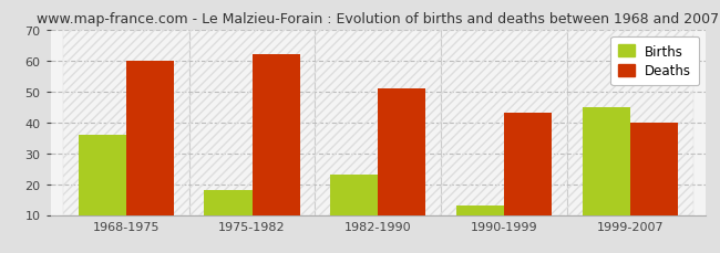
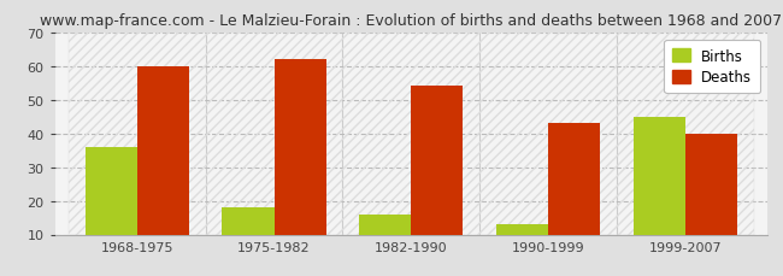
Births/1982-1990: 23 -> 16
Deaths/1982-1990: 51 -> 54
